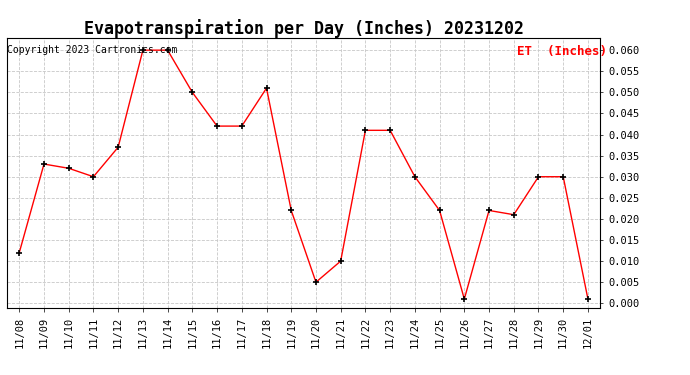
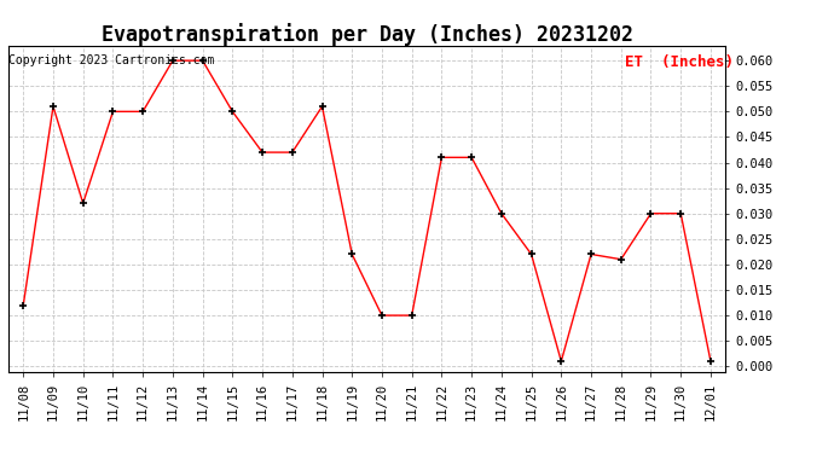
11/09: 0.033 -> 0.051
11/11: 0.030 -> 0.050
11/12: 0.037 -> 0.050
11/20: 0.005 -> 0.010
